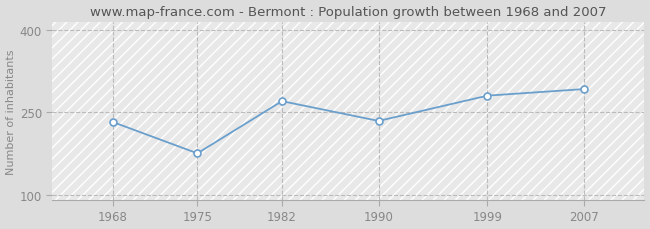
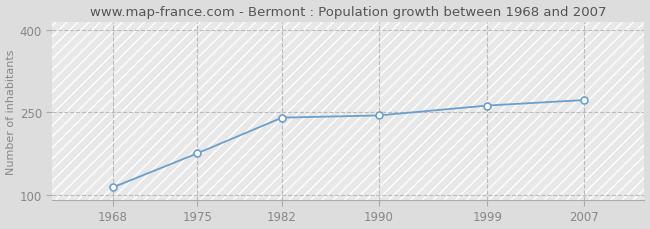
1968: 232 -> 113
1982: 270 -> 240
1990: 234 -> 244
1999: 280 -> 262
2007: 292 -> 272
